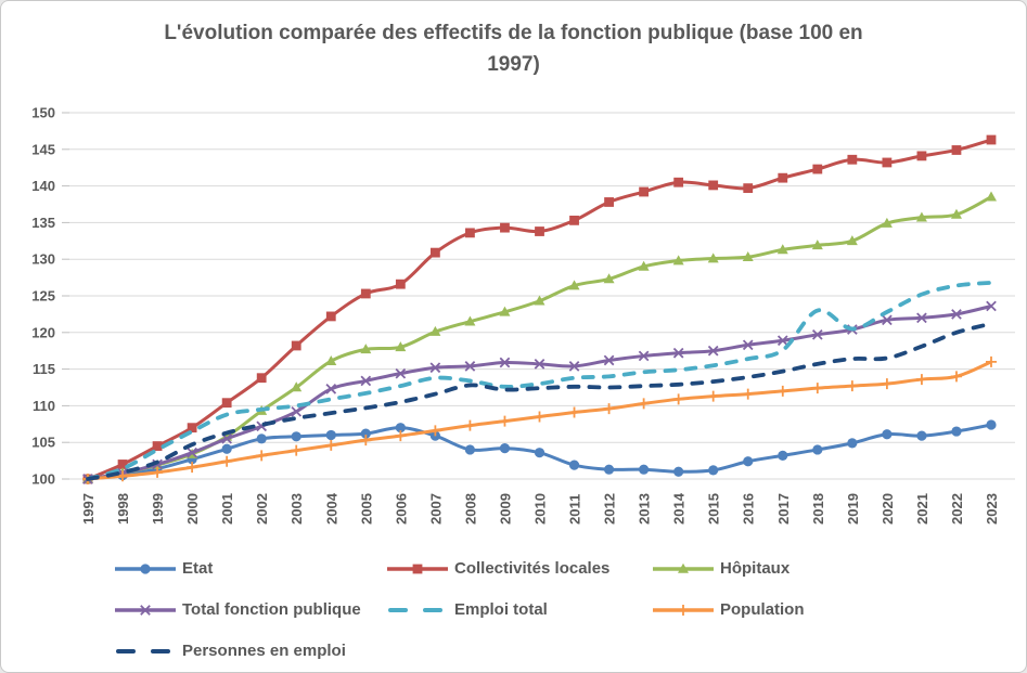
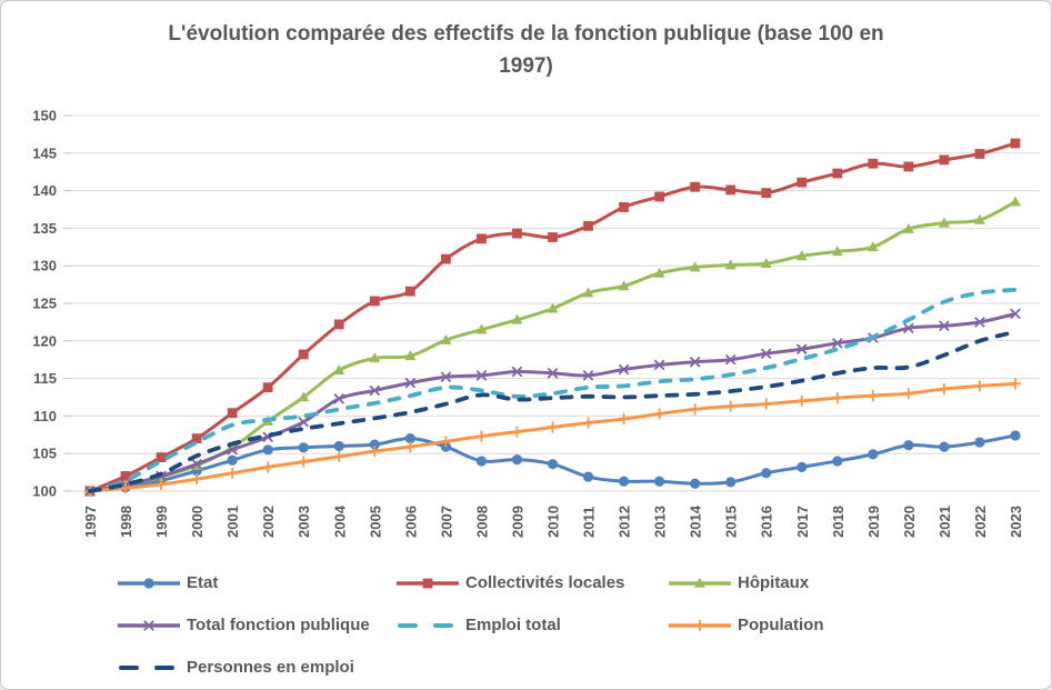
Emploi total/2018: 123 -> 119
Population/2023: 116 -> 114
